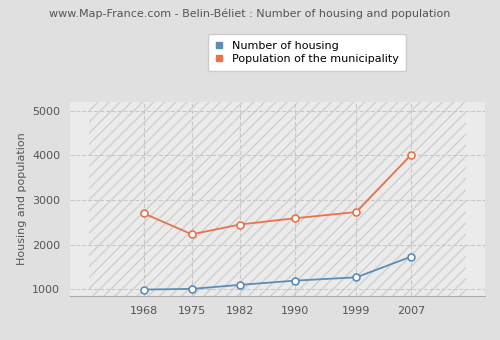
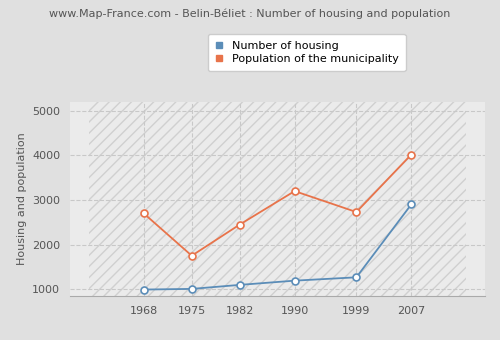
Population of the municipality/1975: 2230 -> 1750
Population of the municipality/1990: 2590 -> 3200
Number of housing/2007: 1730 -> 2900
